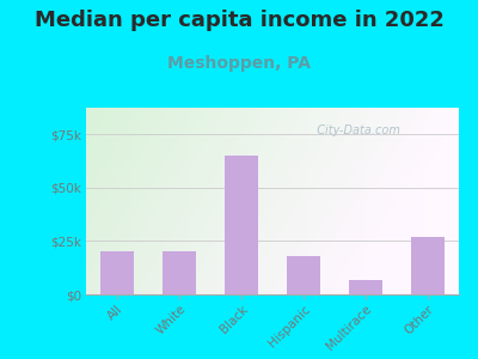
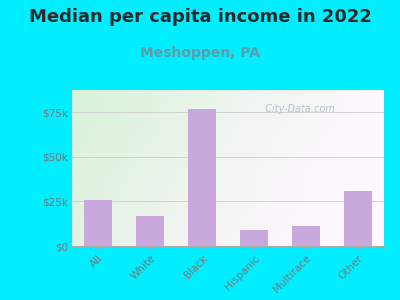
All: $20k -> $26k
White: $20k -> $17k
Black: $65k -> $77k
Hispanic: $18k -> $9k
Multirace: $7k -> $11k
Other: $27k -> $31k
